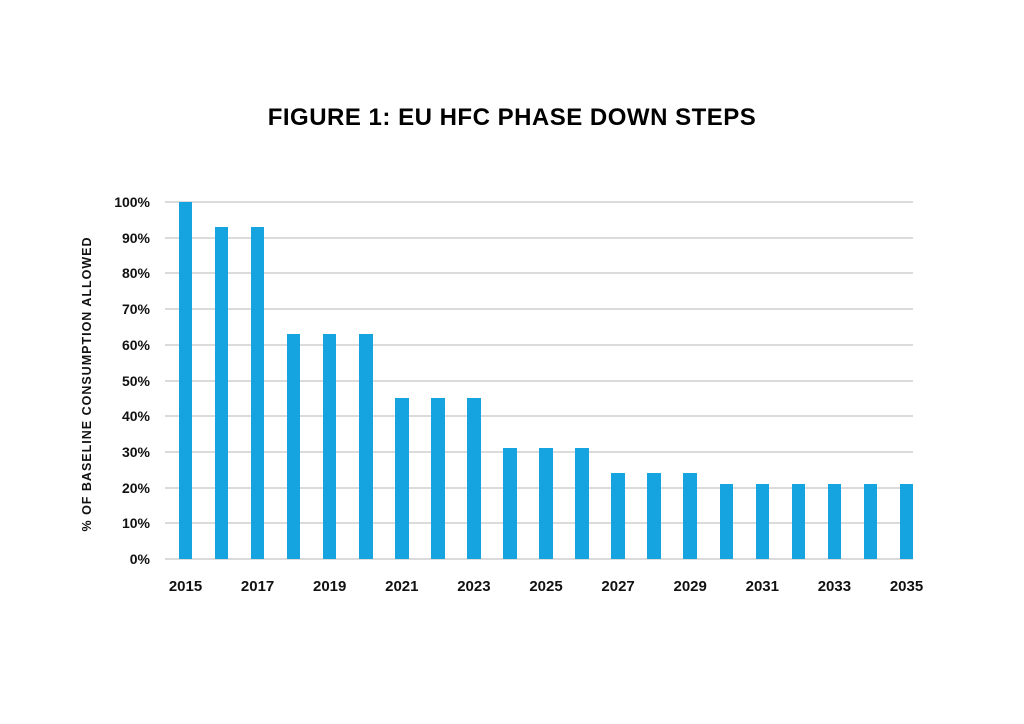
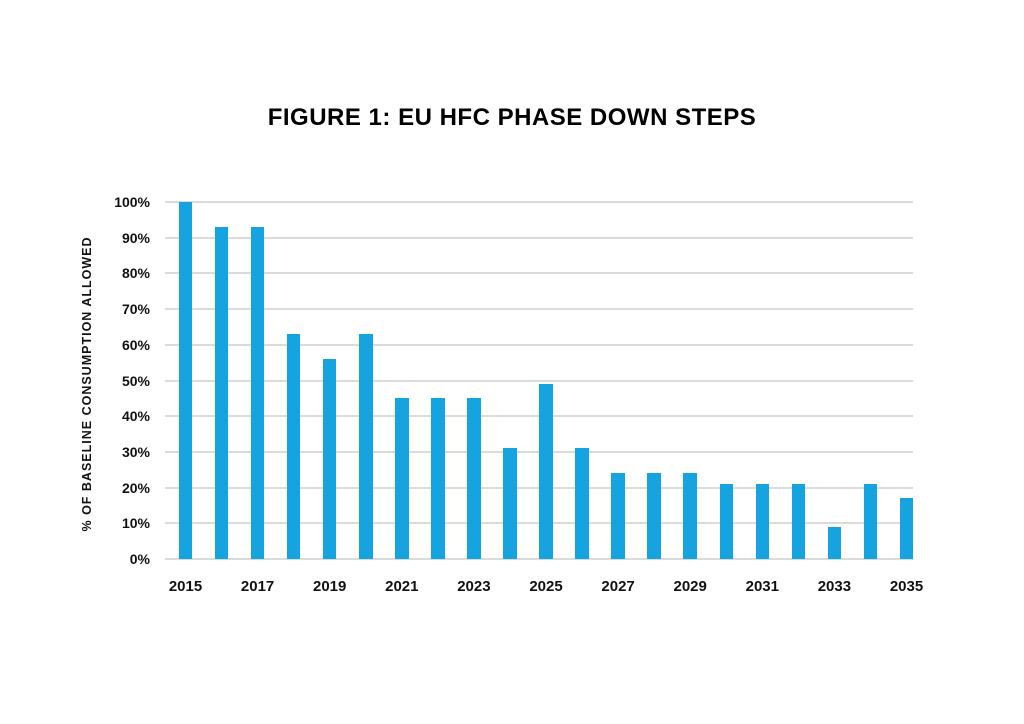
2019: 63% -> 56%
2025: 31% -> 49%
2033: 21% -> 9%
2035: 21% -> 17%
